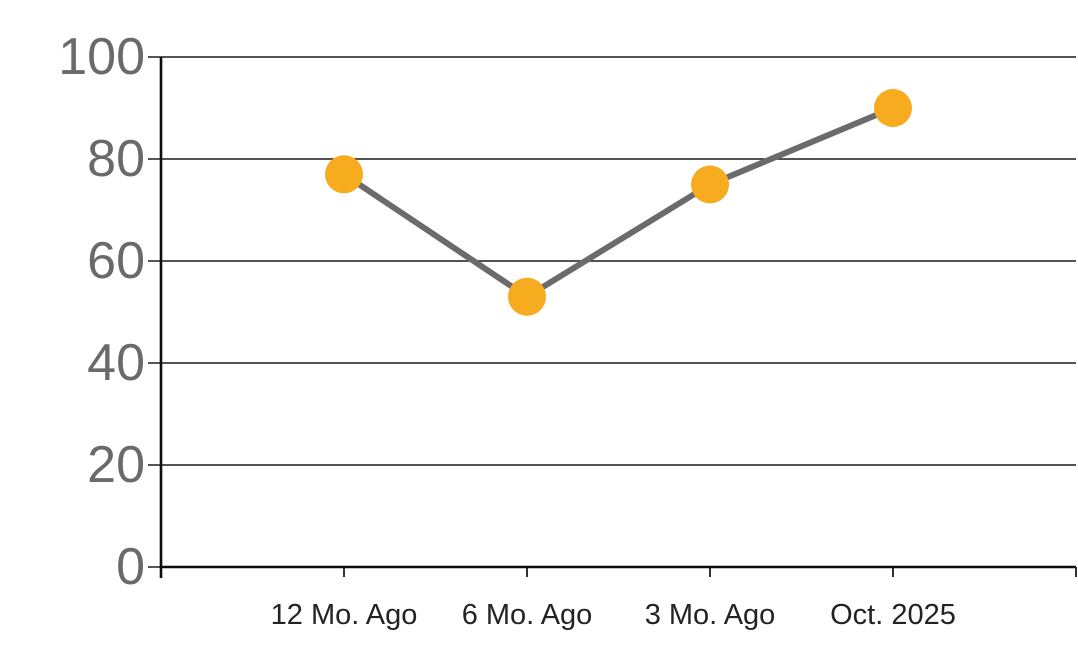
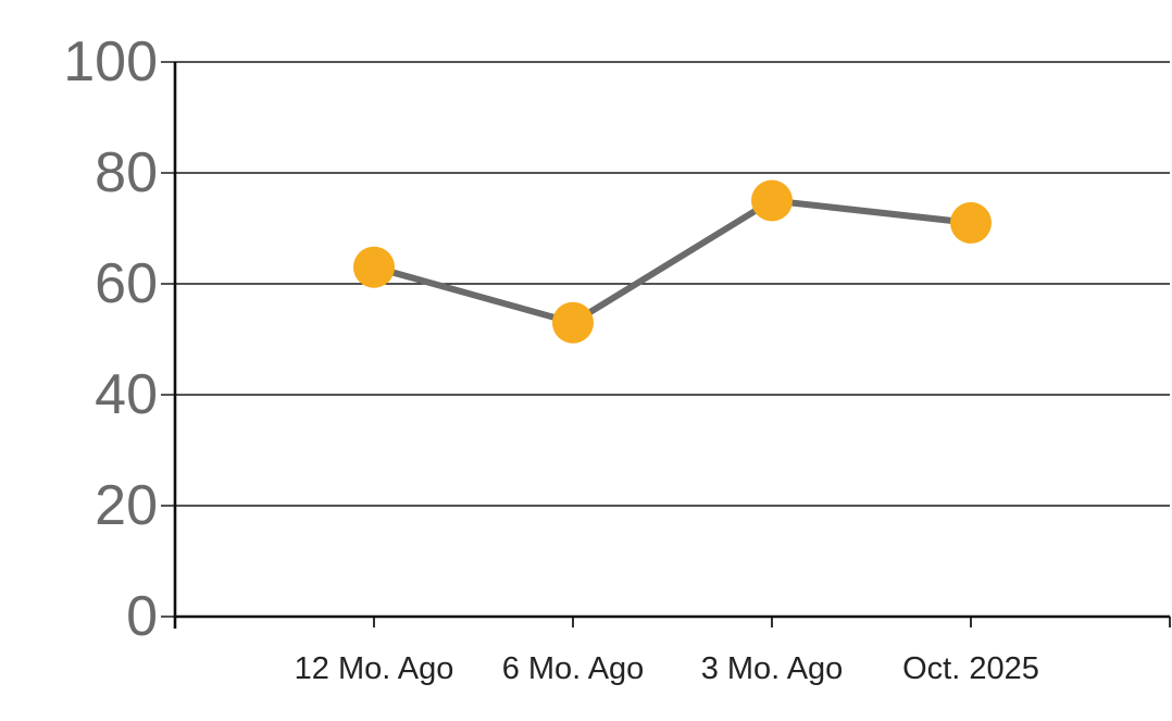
12 Mo. Ago: 77 -> 63
Oct. 2025: 90 -> 71
